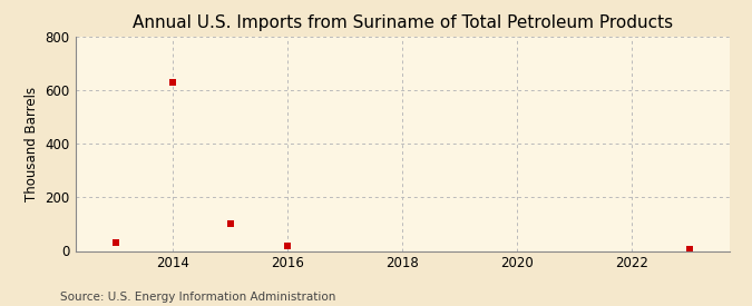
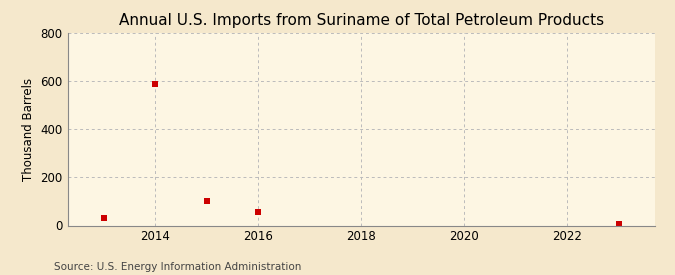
2014: 630 -> 590
2016: 20 -> 55
